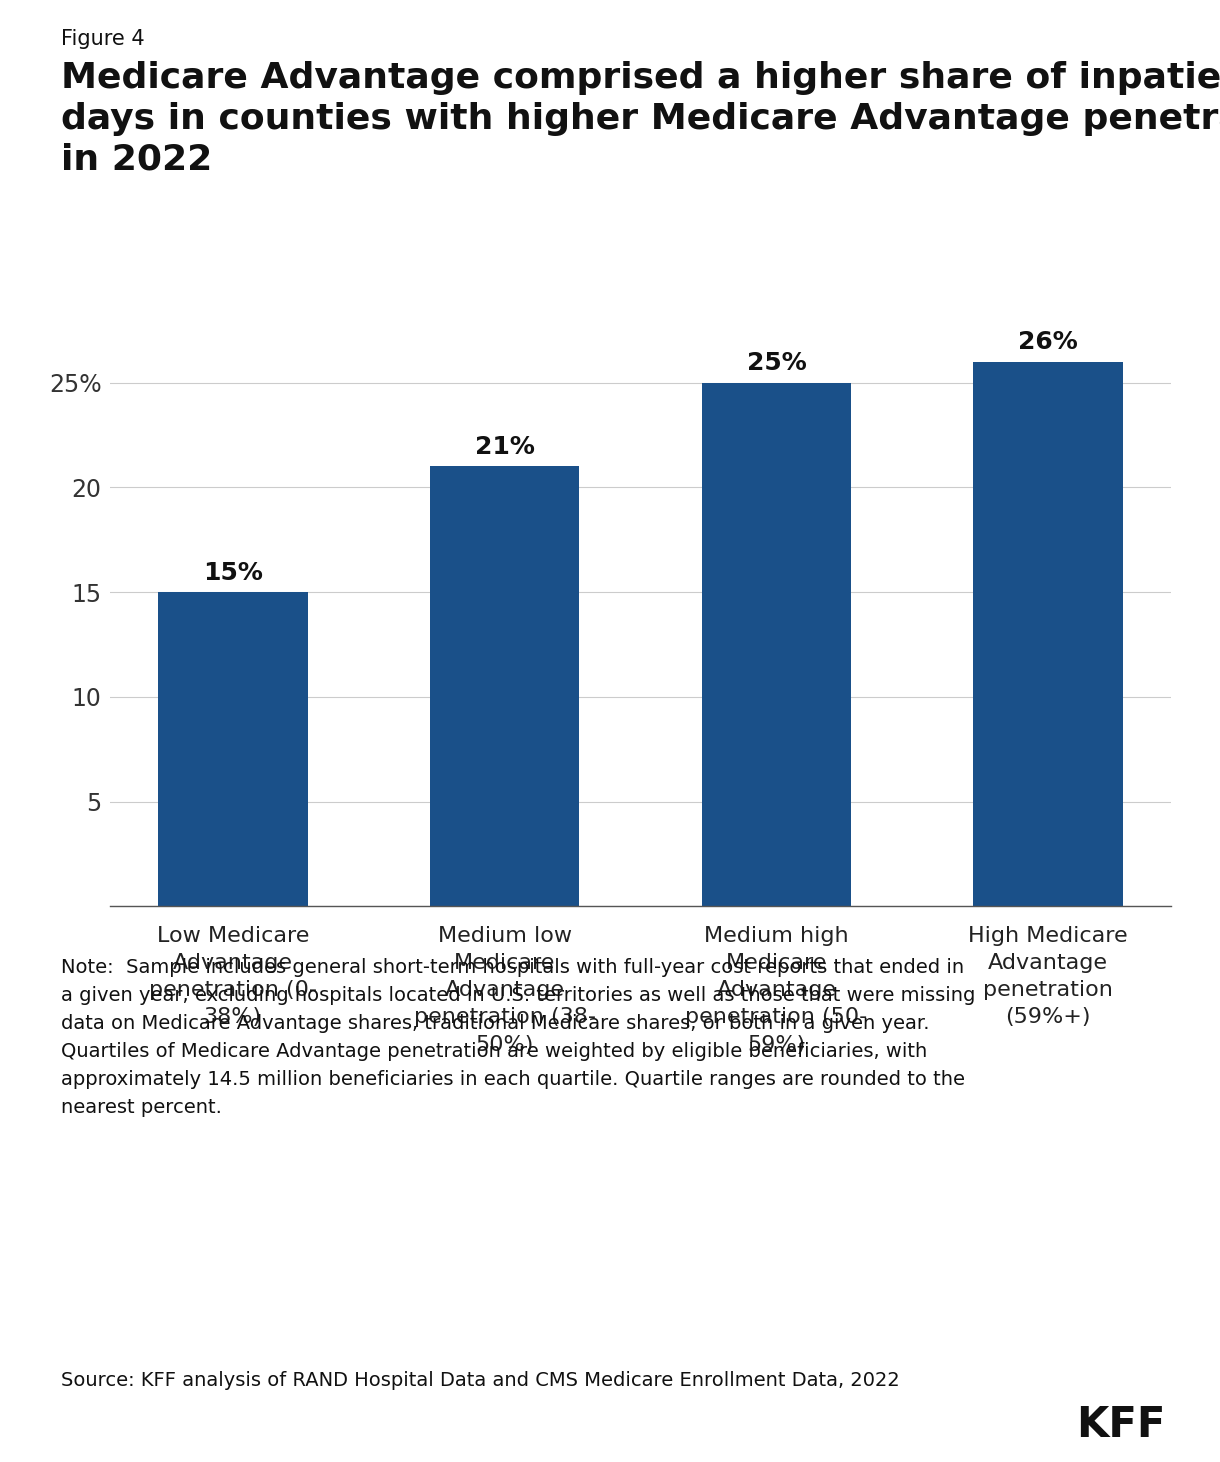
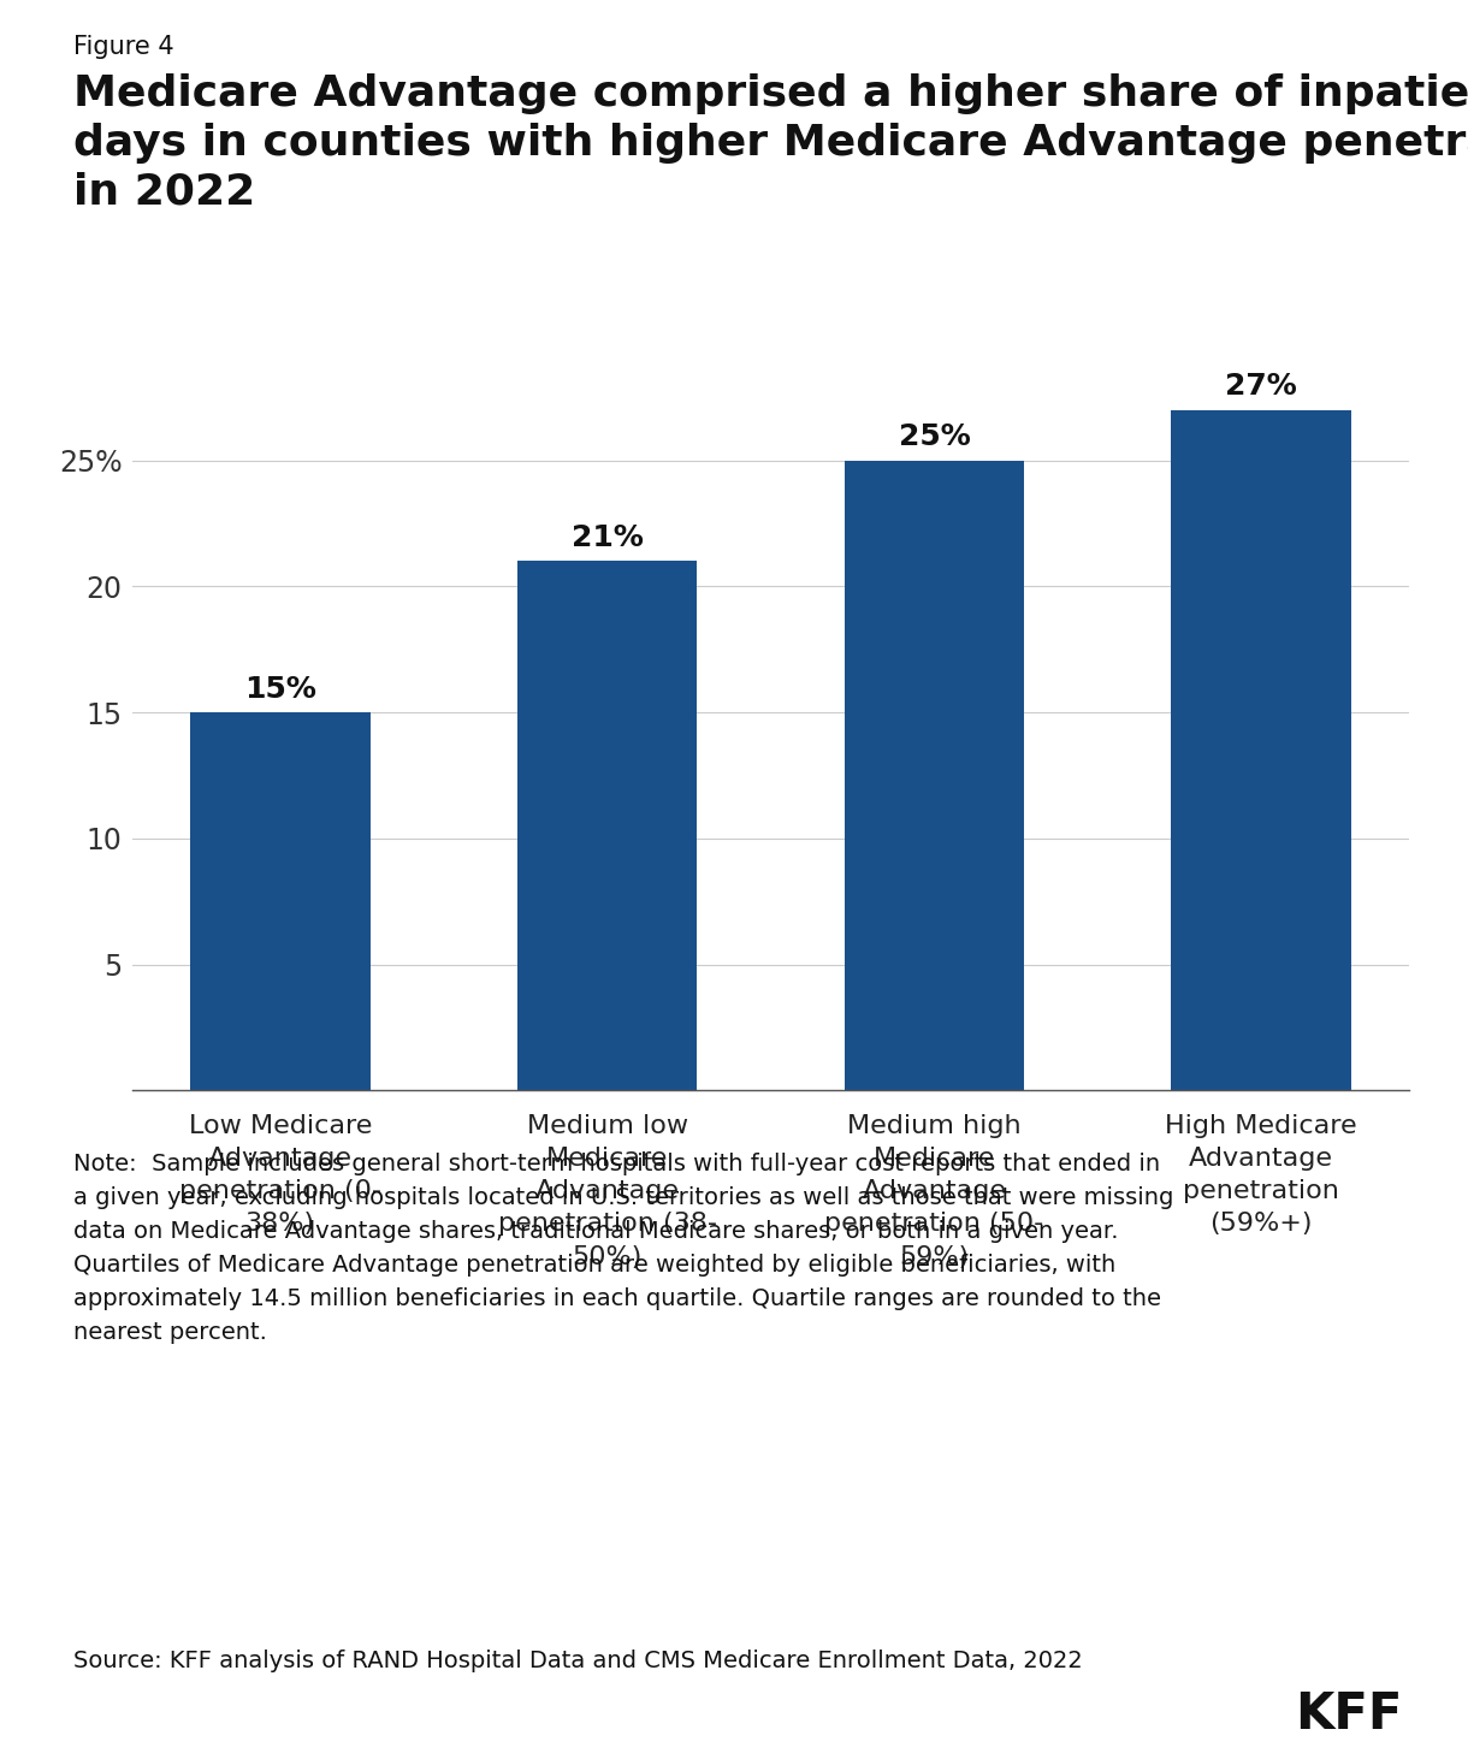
High Medicare Advantage penetration (59%+): 26% -> 27%
